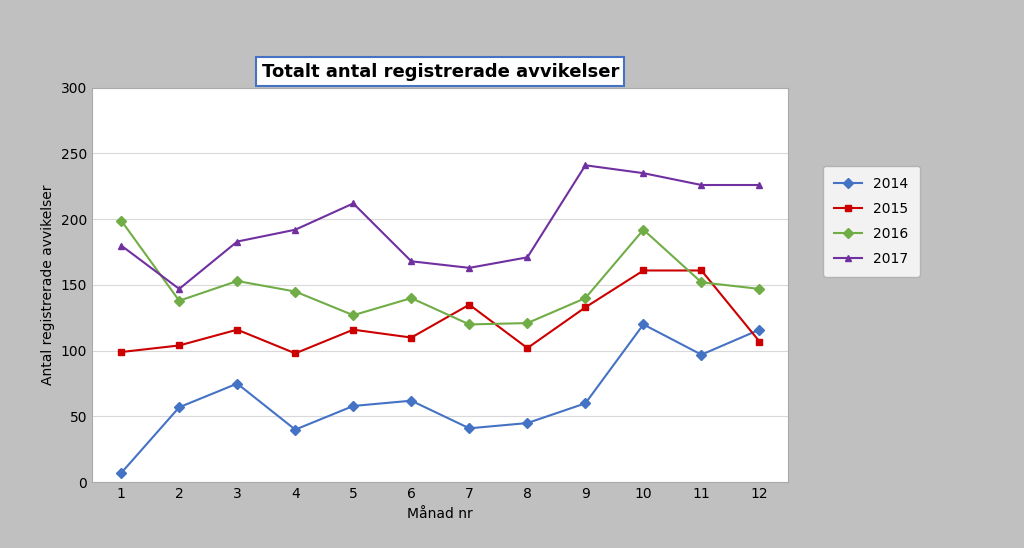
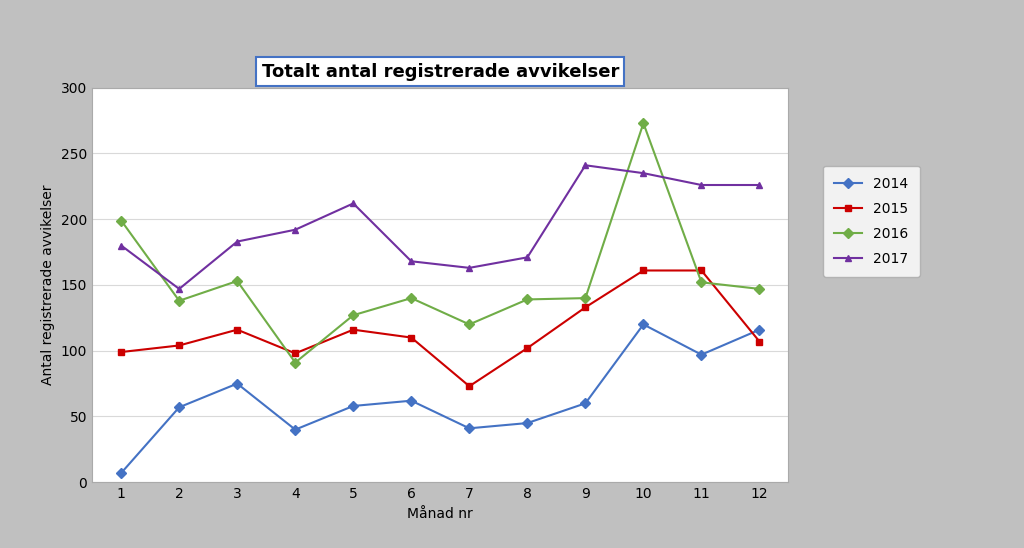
2016/4: 145 -> 91
2015/7: 135 -> 73
2016/8: 121 -> 139
2016/10: 192 -> 273
